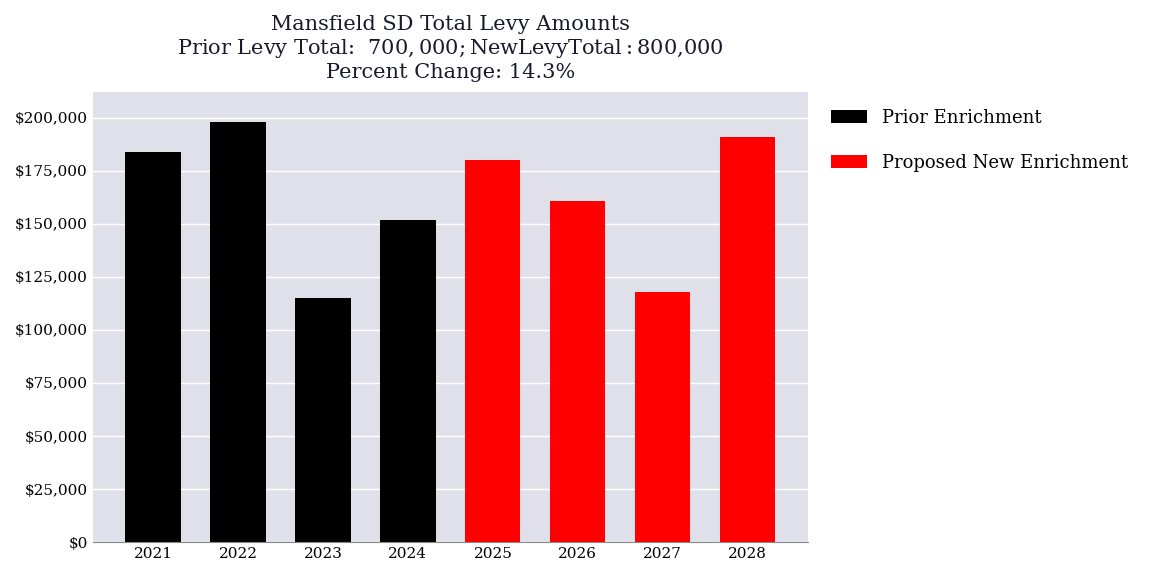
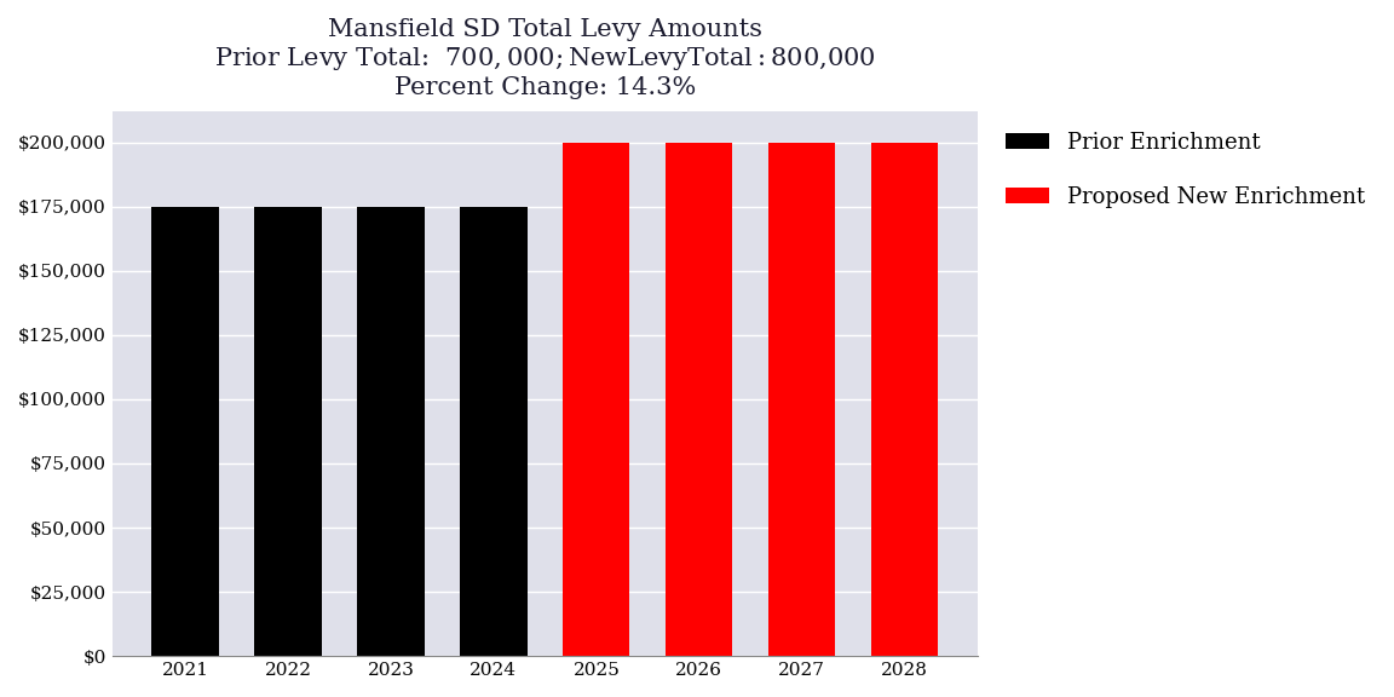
2021: $184,000 -> $175,000
2022: $198,000 -> $175,000
2023: $115,000 -> $175,000
2024: $152,000 -> $175,000
2025: $180,000 -> $200,000
2026: $161,000 -> $200,000
2027: $118,000 -> $200,000
2028: $191,000 -> $200,000
